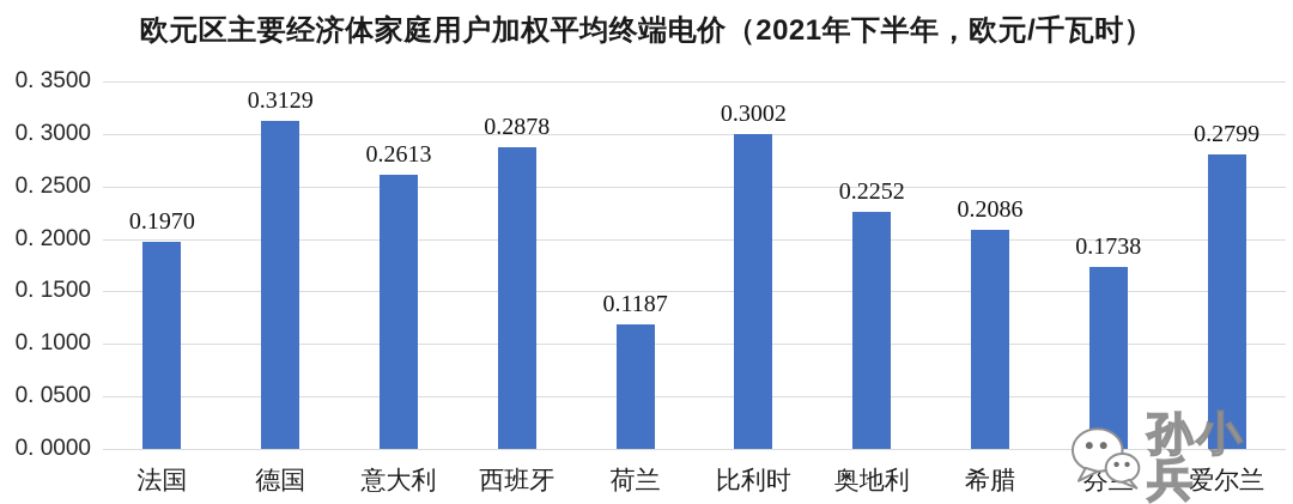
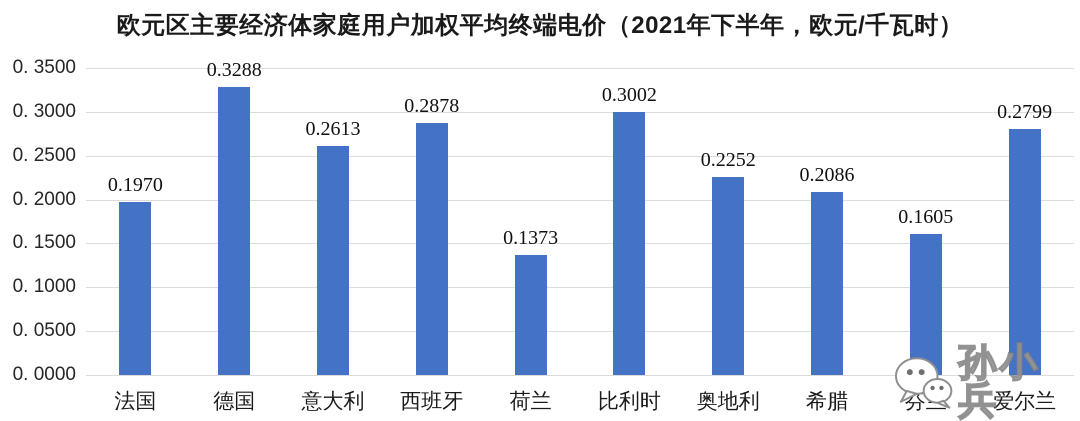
德国: 0.3129 -> 0.3288
荷兰: 0.1187 -> 0.1373
芬兰: 0.1738 -> 0.1605
